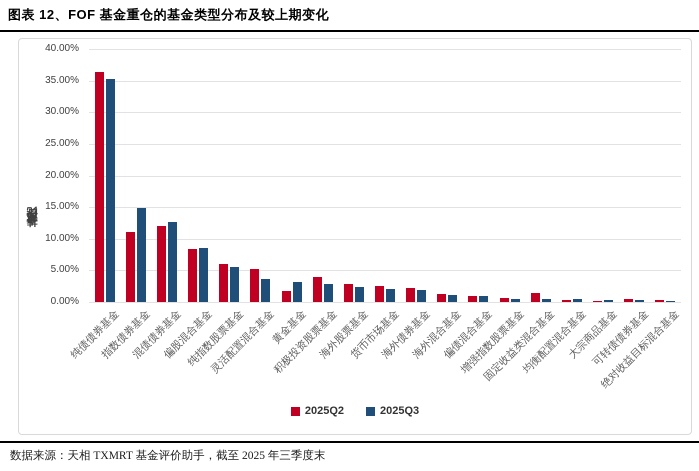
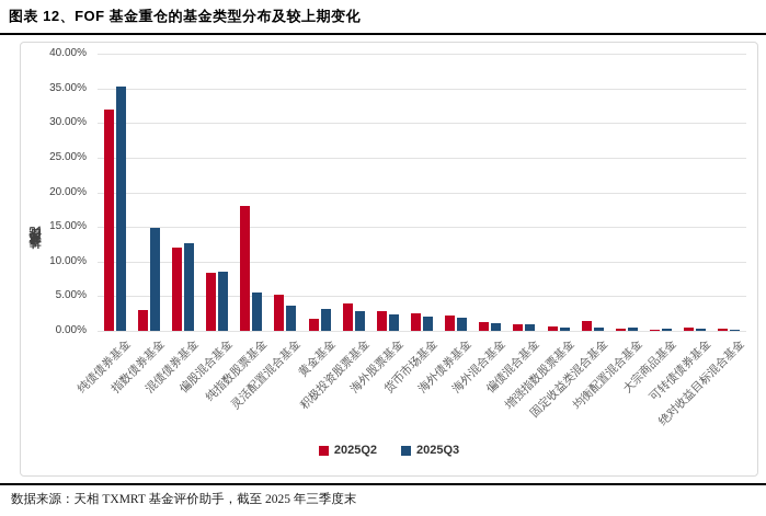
2025Q2/纯债债券基金: 36% -> 32%
2025Q2/指数债券基金: 11% -> 3%
2025Q2/纯指数股票基金: 6% -> 18%
